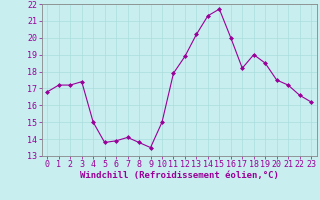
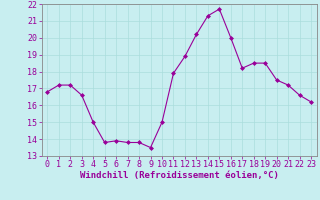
3: 17.4 -> 16.6
7: 14.1 -> 13.8
18: 19.0 -> 18.5
